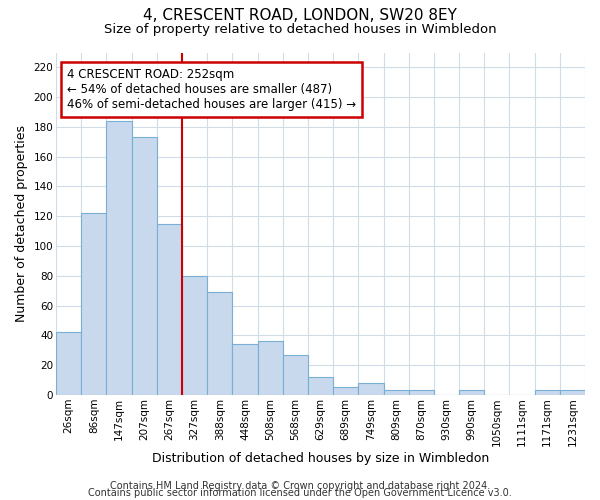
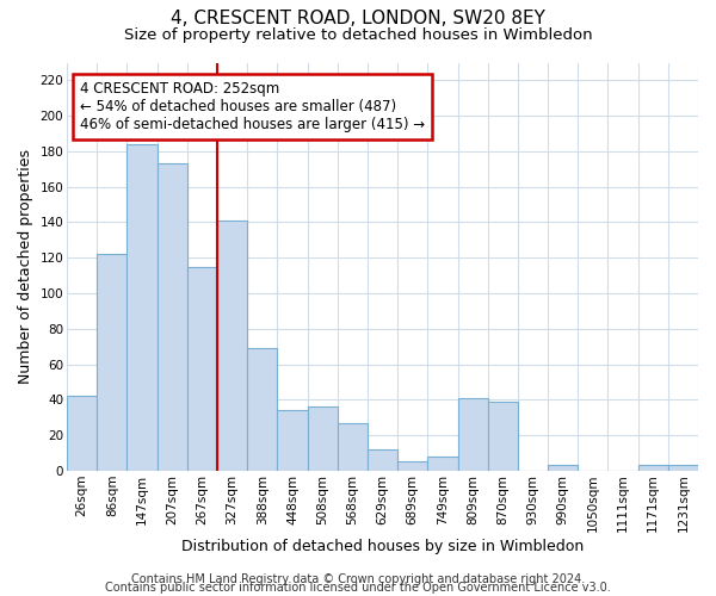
327sqm: 80 -> 141
809sqm: 3 -> 41
870sqm: 3 -> 39
